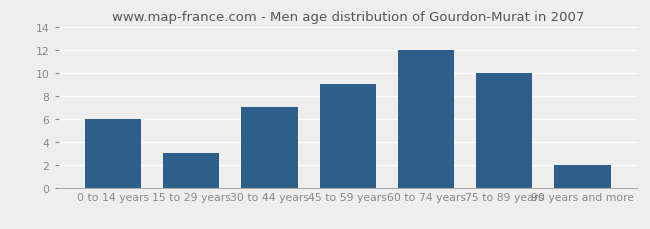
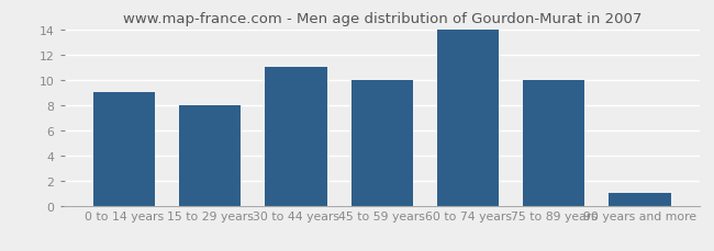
0 to 14 years: 6 -> 9
15 to 29 years: 3 -> 8
30 to 44 years: 7 -> 11
45 to 59 years: 9 -> 10
60 to 74 years: 12 -> 14
90 years and more: 2 -> 1
